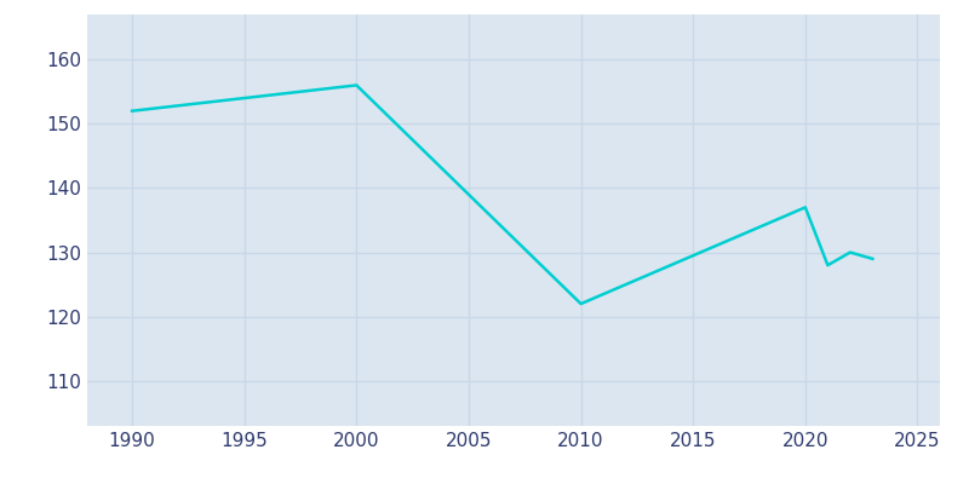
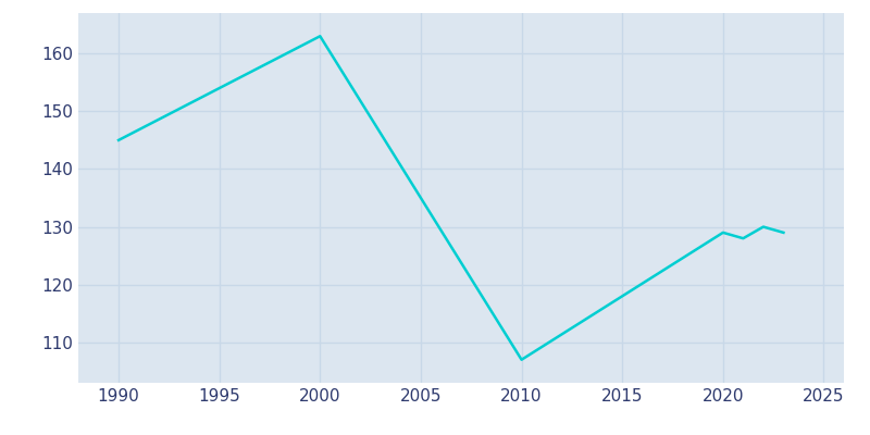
1990: 152 -> 145
2000: 156 -> 163
2010: 122 -> 107
2020: 137 -> 129
